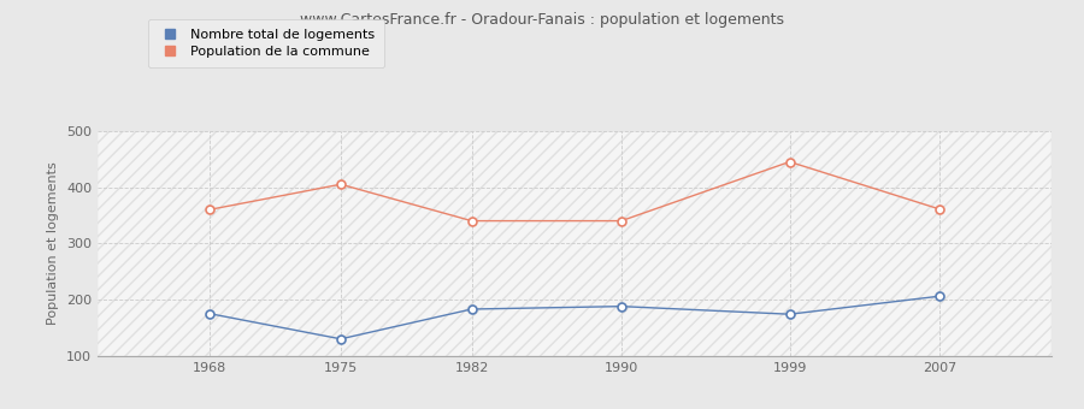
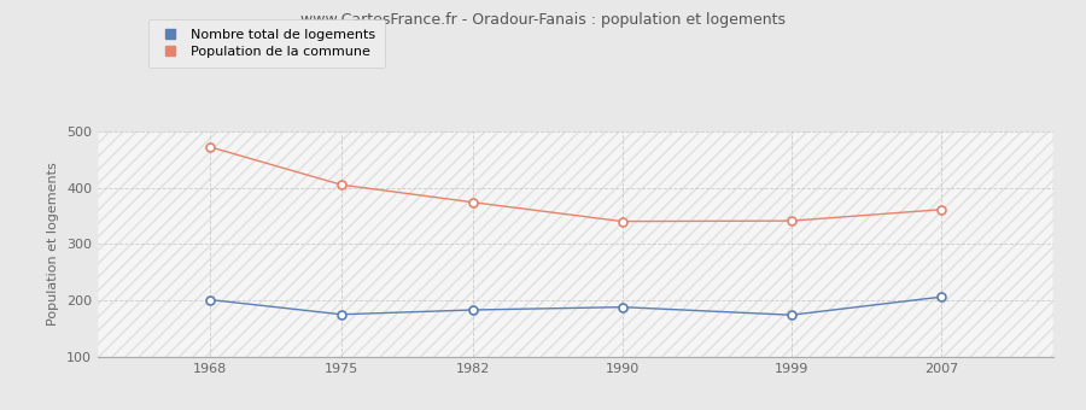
Nombre total de logements/1968: 175 -> 201
Population de la commune/1968: 360 -> 472
Nombre total de logements/1975: 130 -> 175
Population de la commune/1982: 340 -> 374
Population de la commune/1999: 445 -> 341
